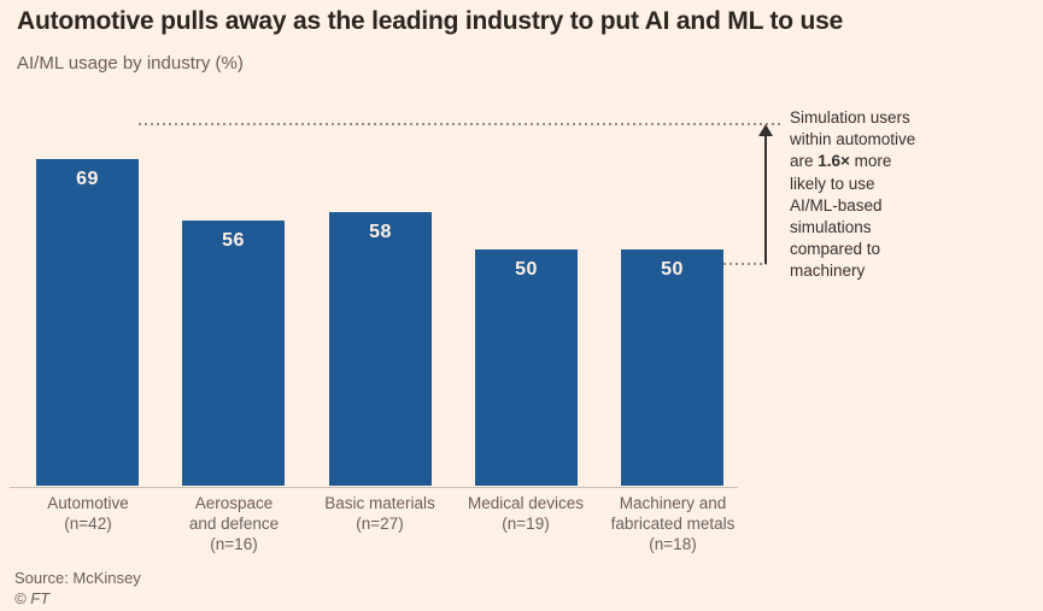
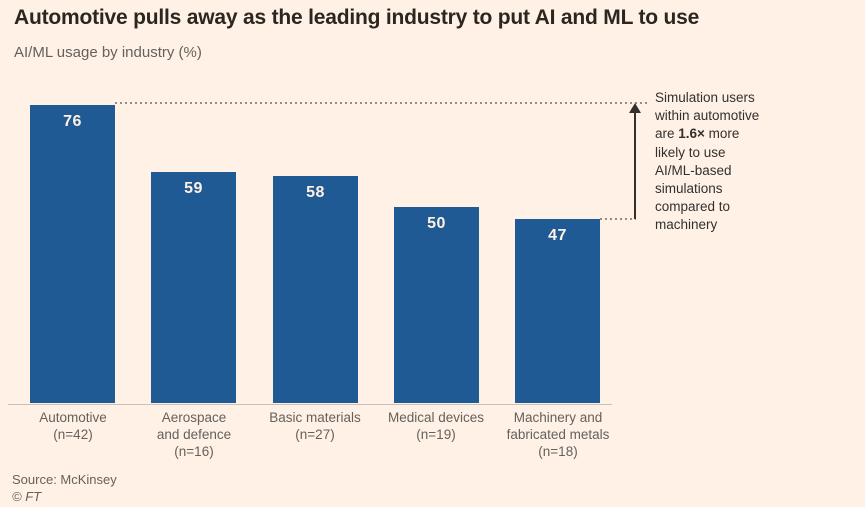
Automotive (n=42): 69 -> 76
Aerospace and defence (n=16): 56 -> 59
Machinery and fabricated metals (n=18): 50 -> 47
